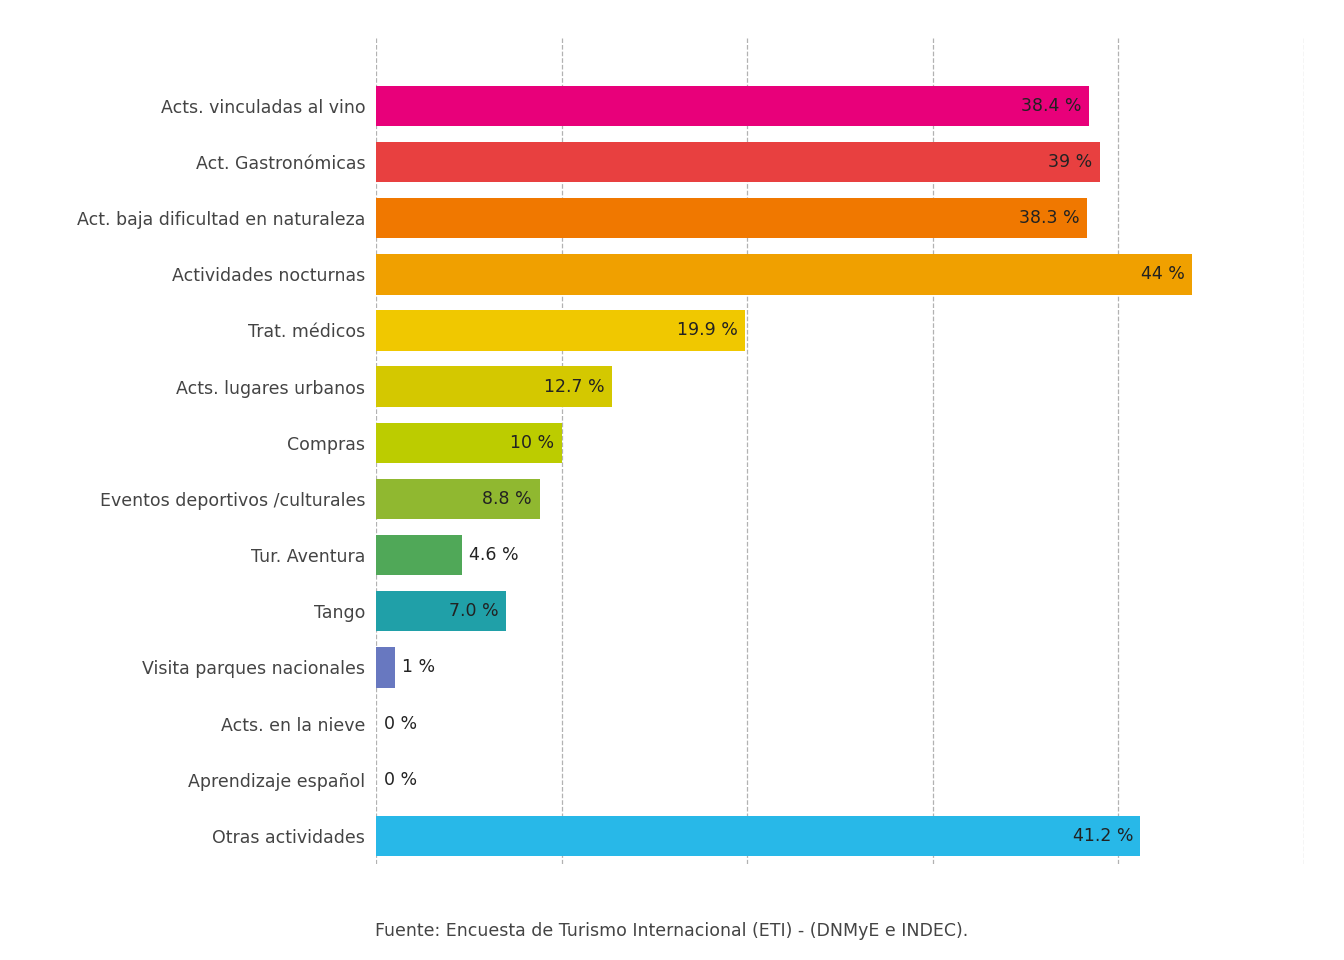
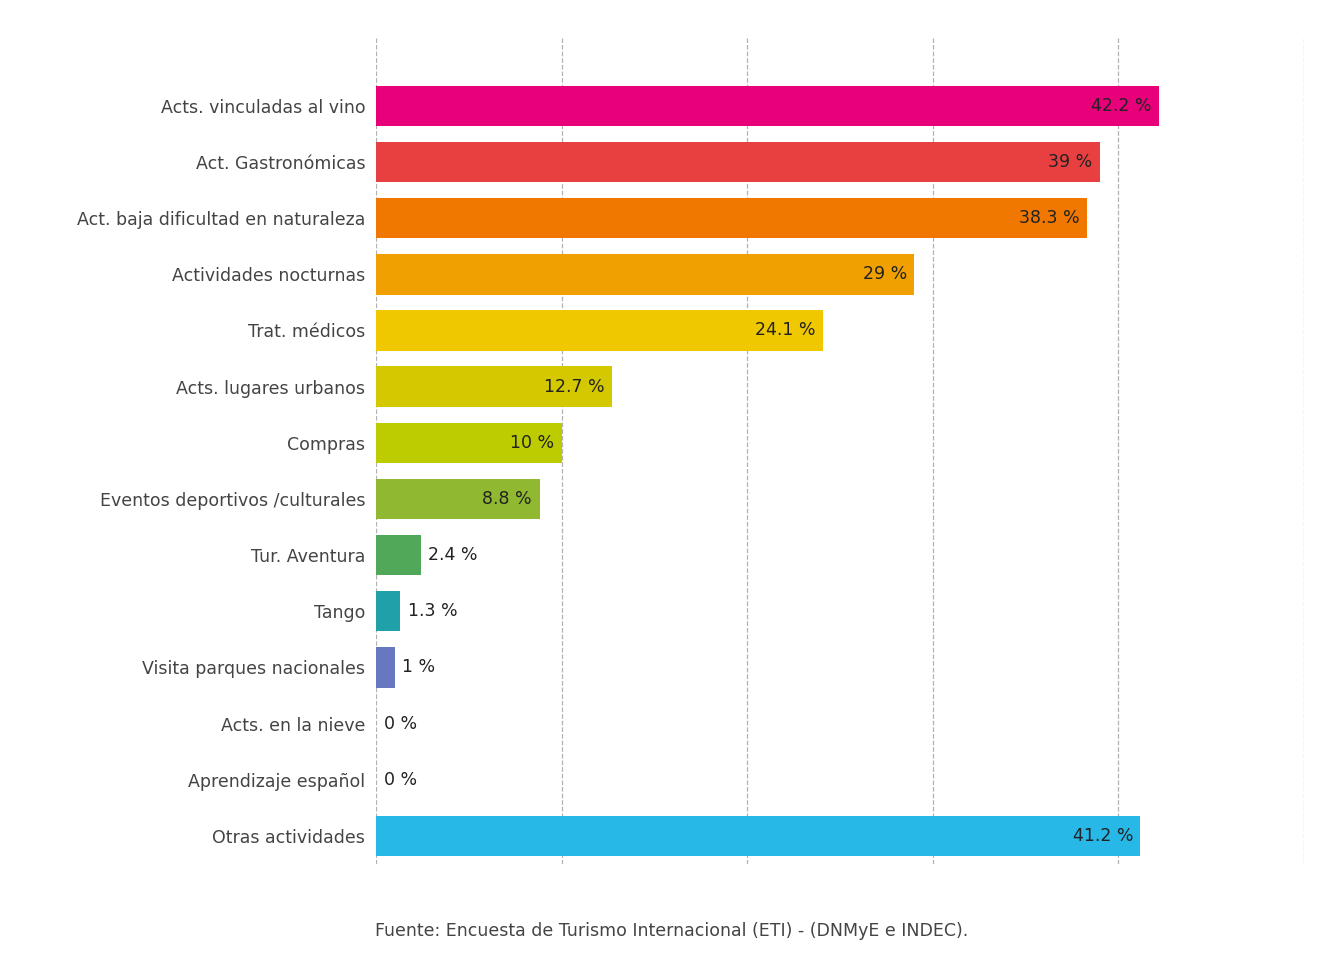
Acts. vinculadas al vino: 38.4 -> 42.2
Actividades nocturnas: 44 -> 29
Trat. médicos: 19.9 -> 24.1
Tur. Aventura: 4.6 -> 2.4
Tango: 7.0 -> 1.3
